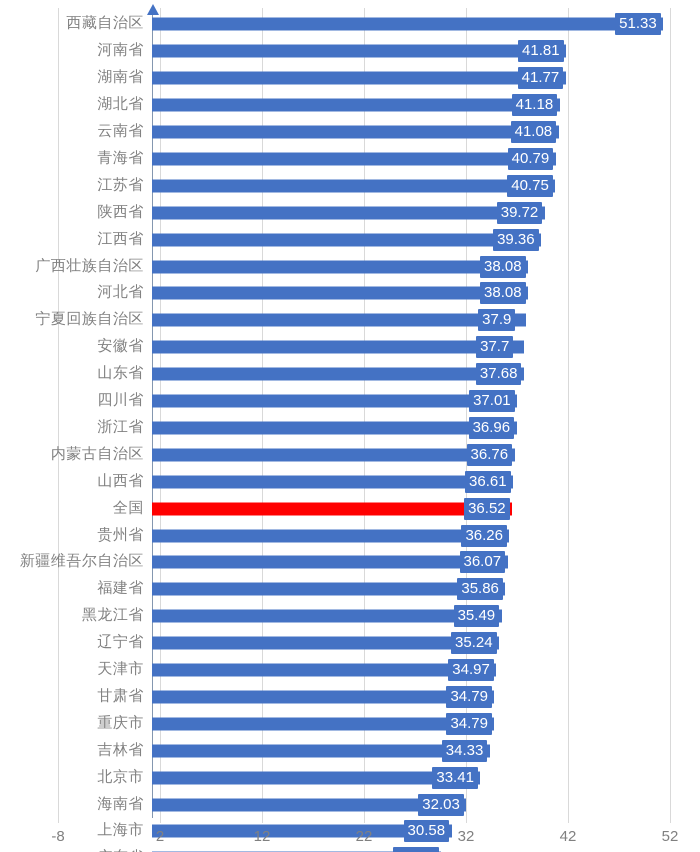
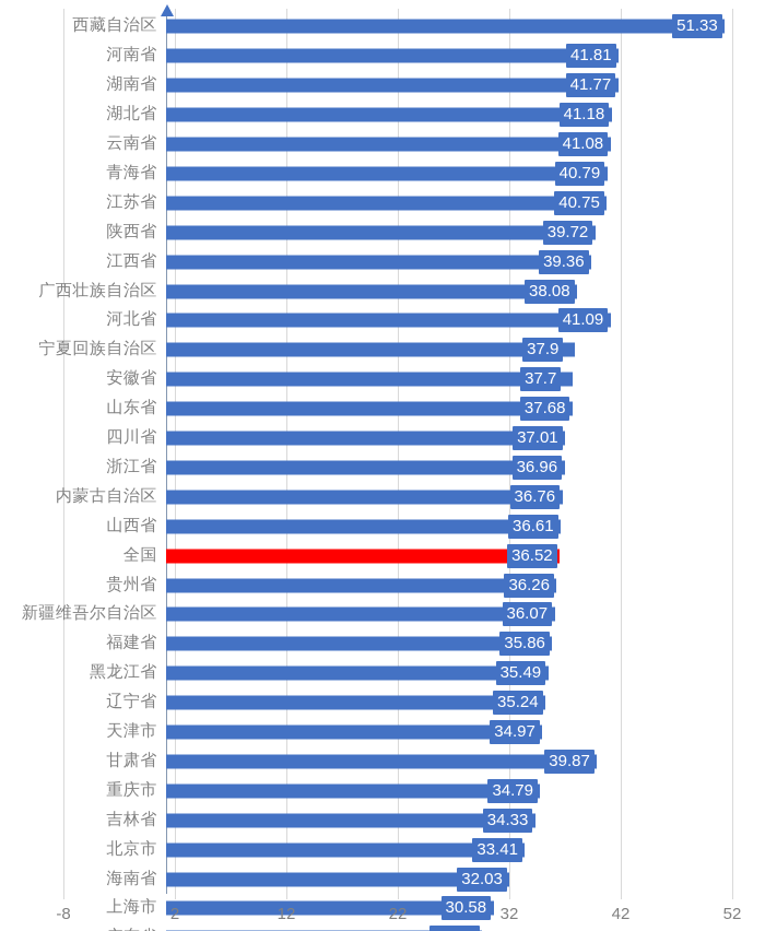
河北省: 38.08 -> 41.09
甘肃省: 34.79 -> 39.87
